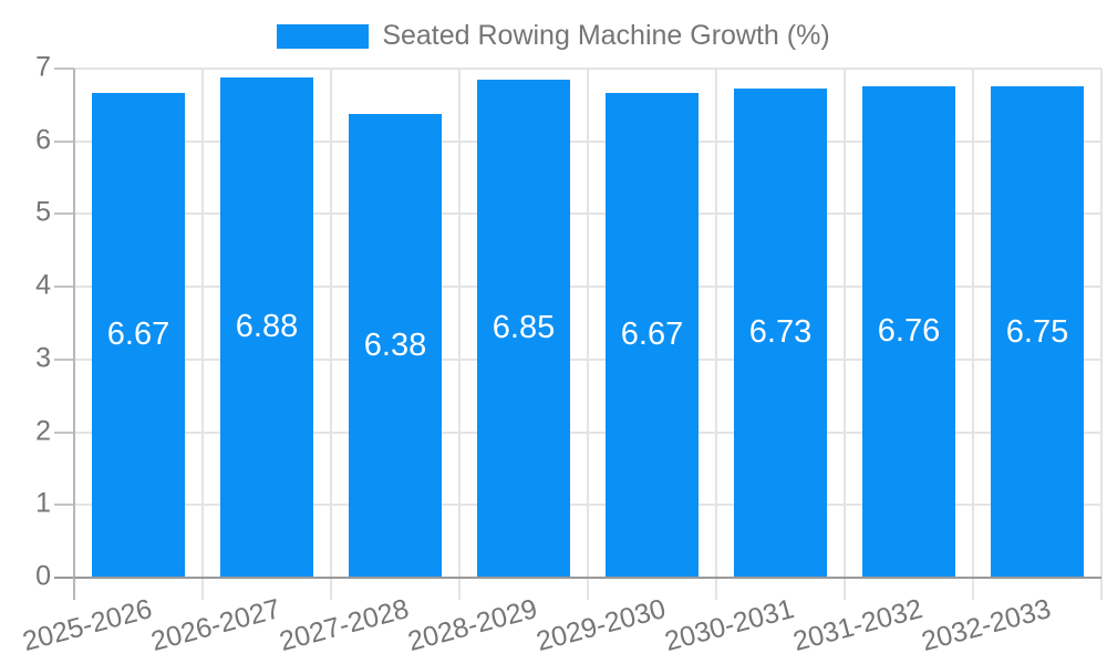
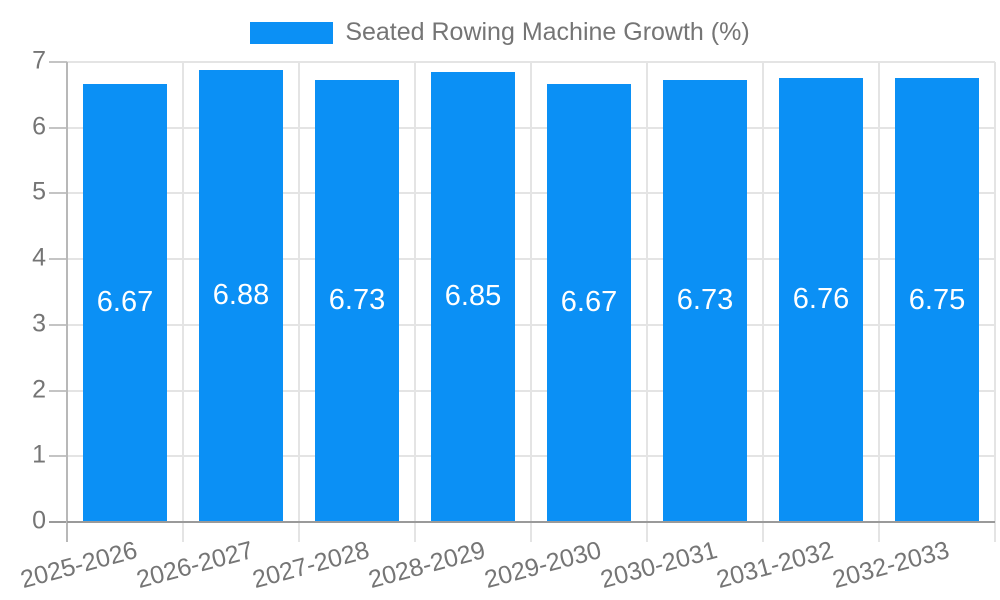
2027-2028: 6.38 -> 6.73
